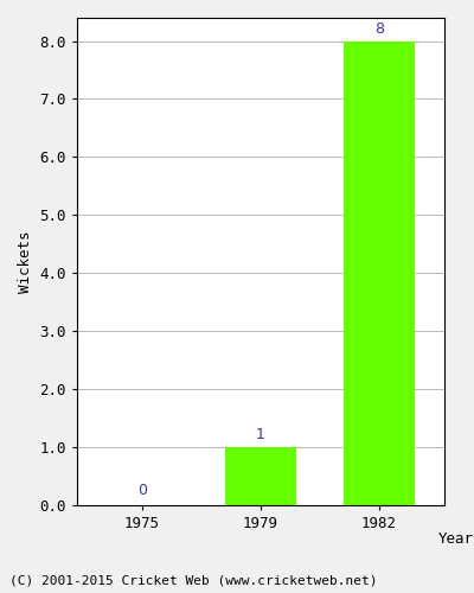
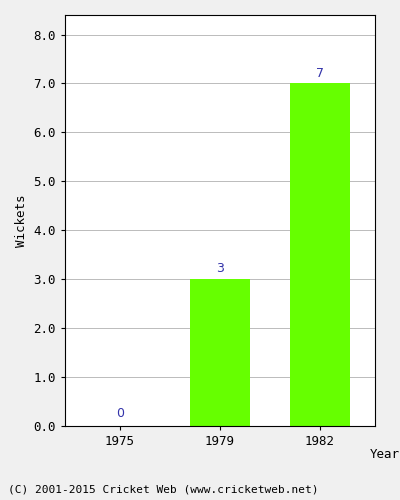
1979: 1 -> 3
1982: 8 -> 7
